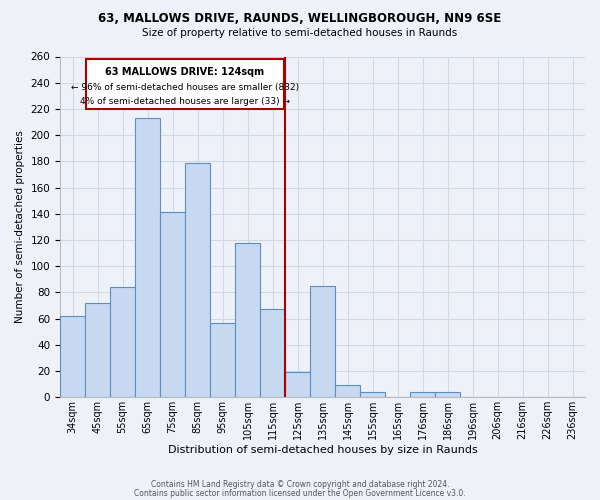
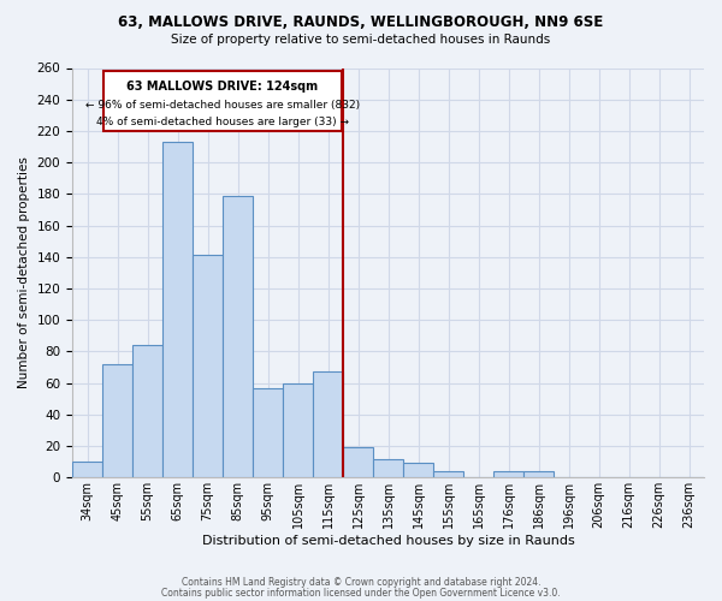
34sqm: 62 -> 10
105sqm: 118 -> 60
135sqm: 85 -> 12
